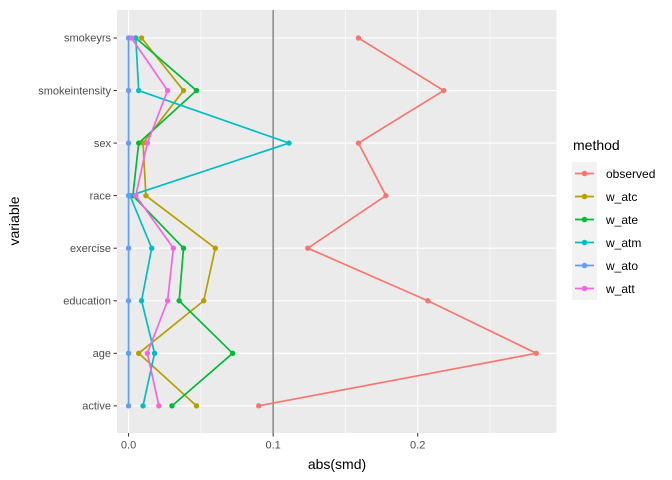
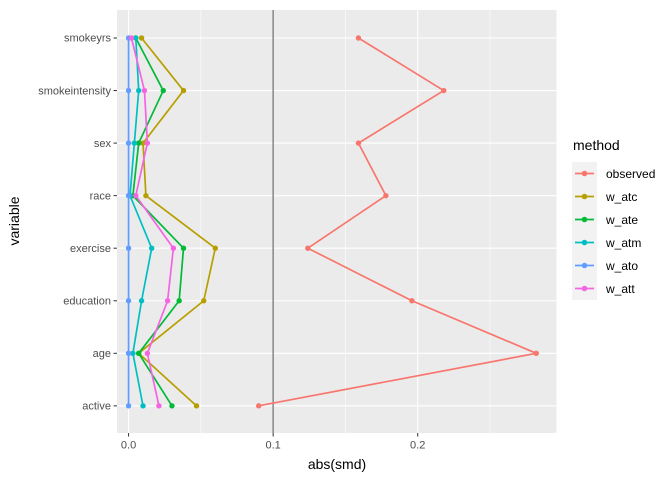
w_ate/smokeintensity: 0.047 -> 0.024
w_att/smokeintensity: 0.027 -> 0.011
w_atm/sex: 0.111 -> 0.004
observed/education: 0.207 -> 0.196
w_ate/age: 0.072 -> 0.007
w_atm/age: 0.018 -> 0.003
